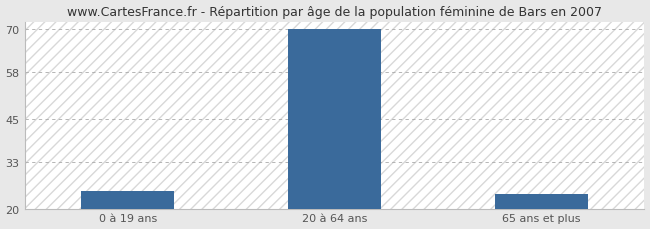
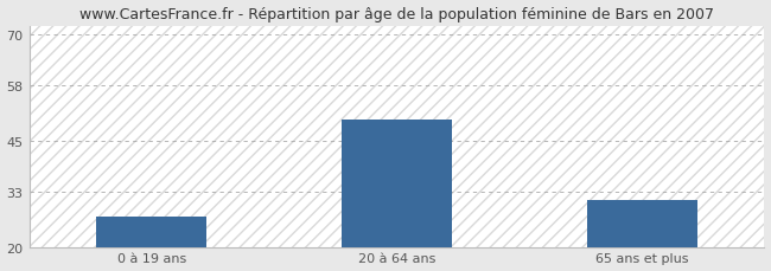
0 à 19 ans: 25 -> 27
20 à 64 ans: 70 -> 50
65 ans et plus: 24 -> 31
